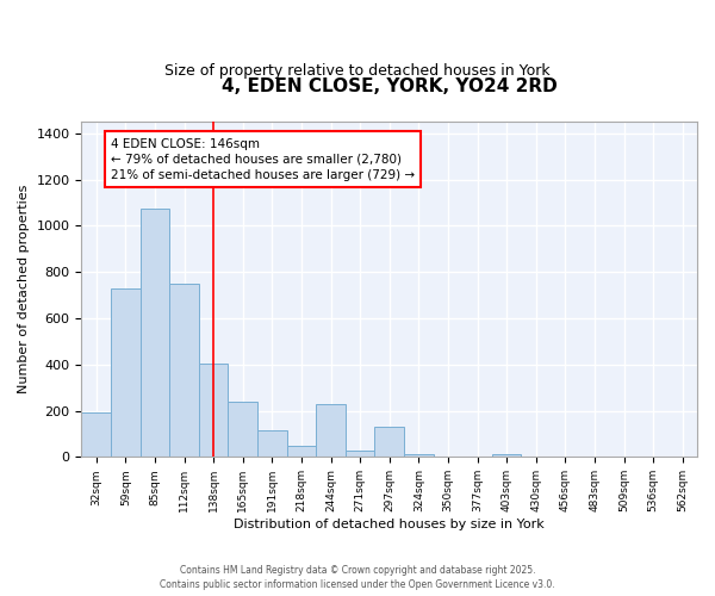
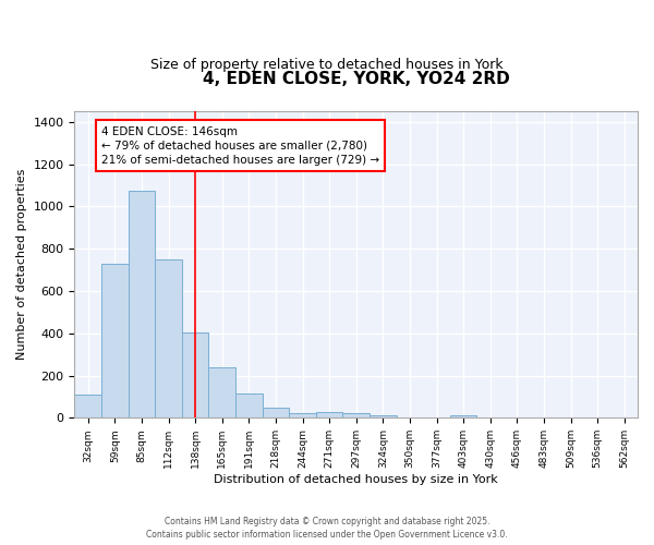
32sqm: 190 -> 110
244sqm: 230 -> 20
297sqm: 130 -> 20
